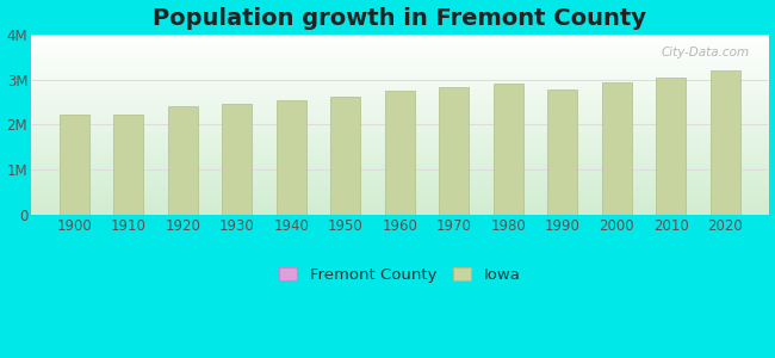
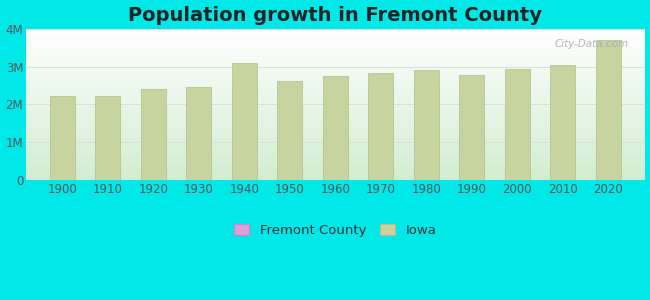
1940: 2.54M -> 3.10M
2020: 3.19M -> 3.70M
